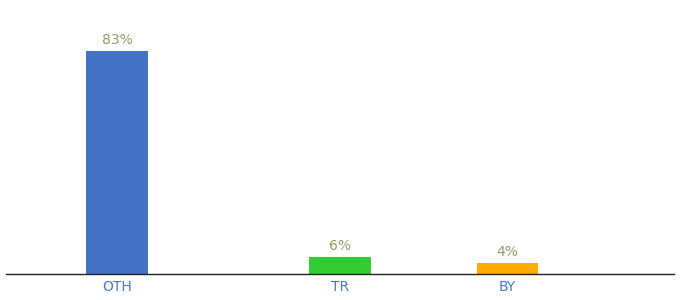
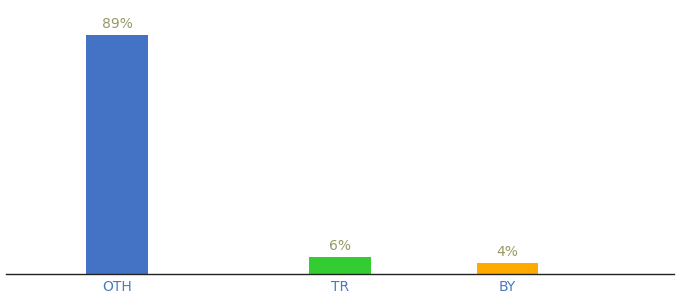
OTH: 83% -> 89%
